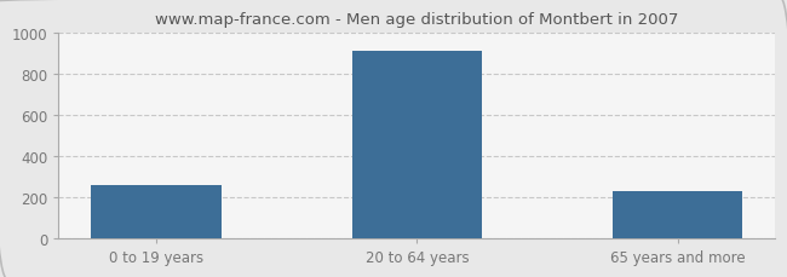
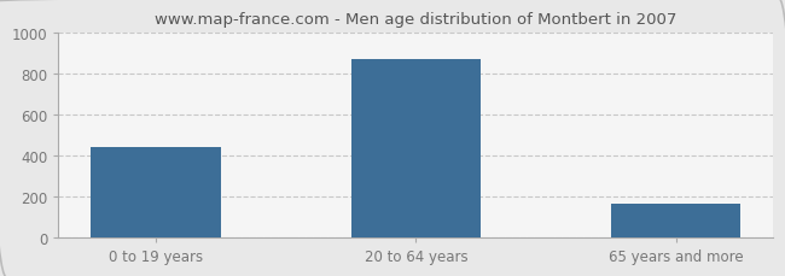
0 to 19 years: 260 -> 440
20 to 64 years: 910 -> 870
65 years and more: 230 -> 160
